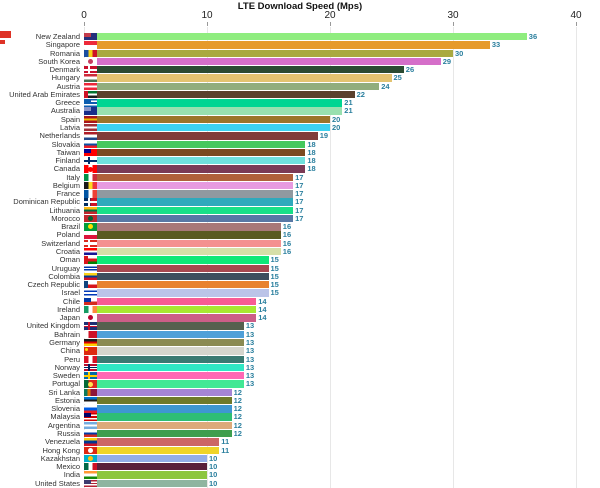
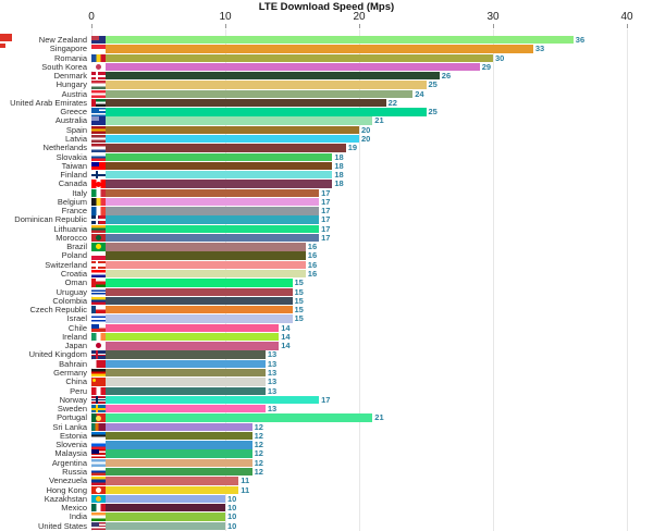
Greece: 21 -> 25
Norway: 13 -> 17
Portugal: 13 -> 21
